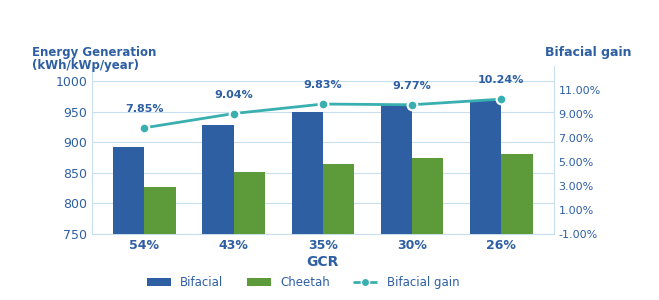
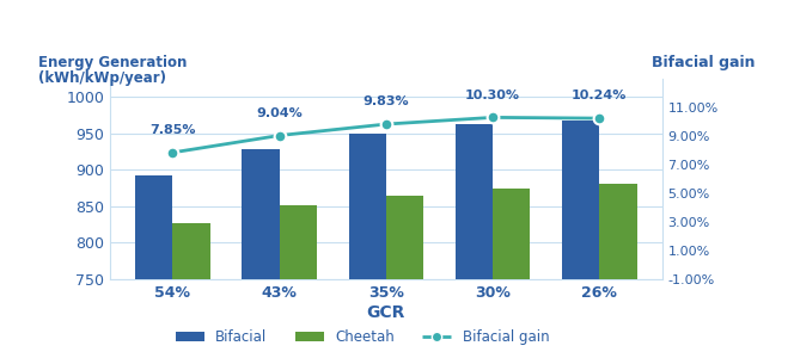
Bifacial gain/30%: 9.77% -> 10.30%
